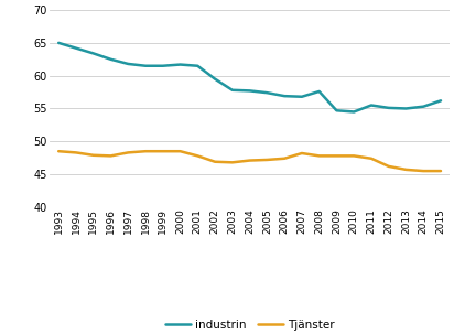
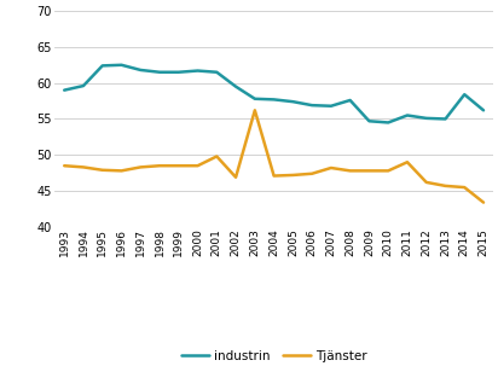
industrin/1993: 65.0 -> 59.0
industrin/1994: 64.2 -> 59.6
industrin/1995: 63.4 -> 62.4
Tjänster/2001: 47.8 -> 49.8
Tjänster/2003: 46.8 -> 56.2
Tjänster/2011: 47.4 -> 49.0
industrin/2014: 55.3 -> 58.4
Tjänster/2015: 45.5 -> 43.4
